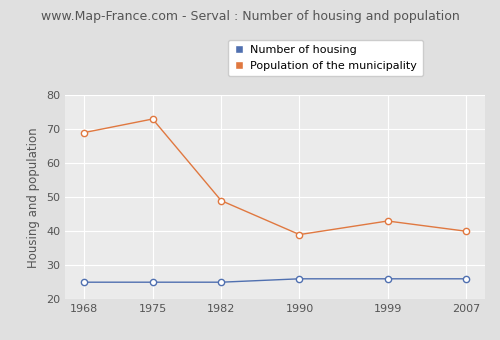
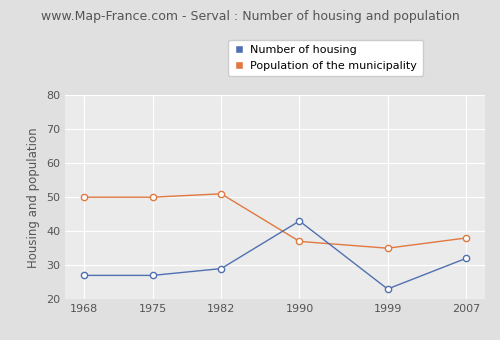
Number of housing/1968: 25 -> 27
Population of the municipality/1968: 69 -> 50
Number of housing/1975: 25 -> 27
Population of the municipality/1975: 73 -> 50
Number of housing/1982: 25 -> 29
Population of the municipality/1982: 49 -> 51
Number of housing/1990: 26 -> 43
Population of the municipality/1990: 39 -> 37
Number of housing/1999: 26 -> 23
Population of the municipality/1999: 43 -> 35
Number of housing/2007: 26 -> 32
Population of the municipality/2007: 40 -> 38
